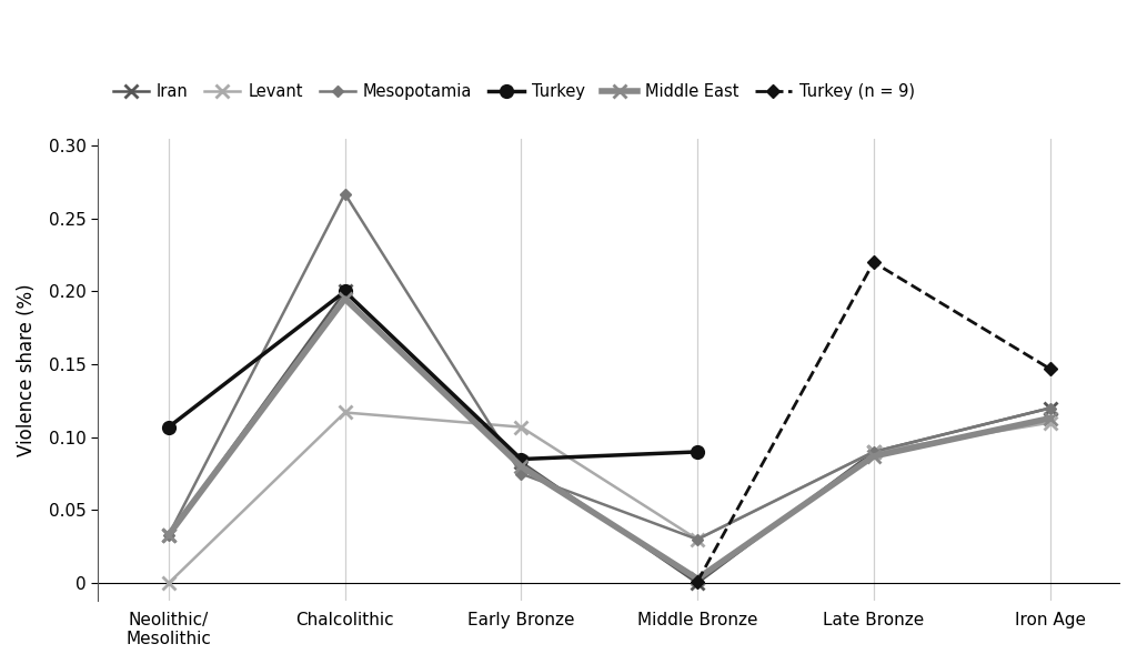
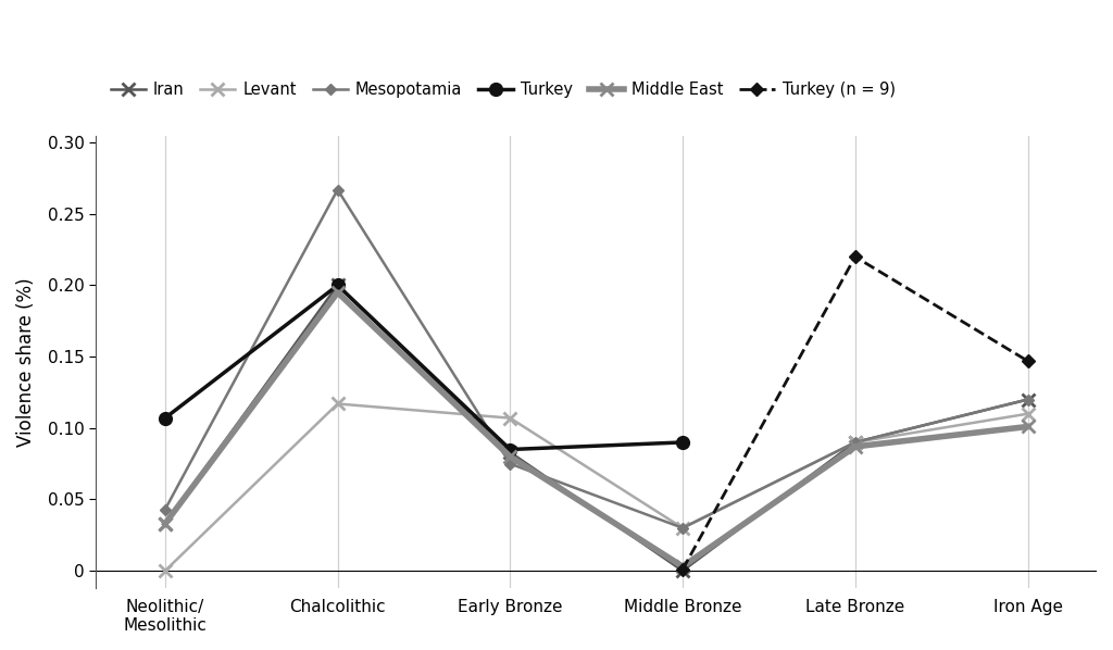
Mesopotamia/Neolithic/ Mesolithic: 0.033 -> 0.043
Middle East/Iron Age: 0.113 -> 0.101
